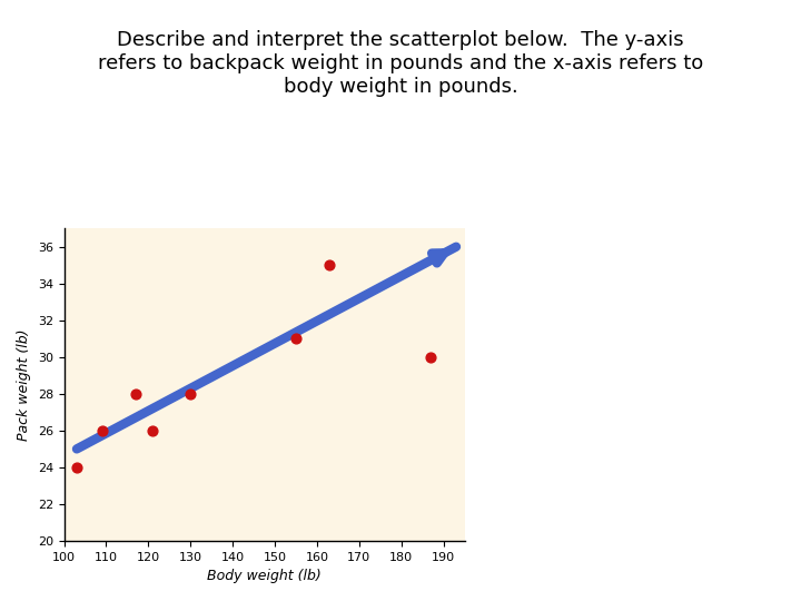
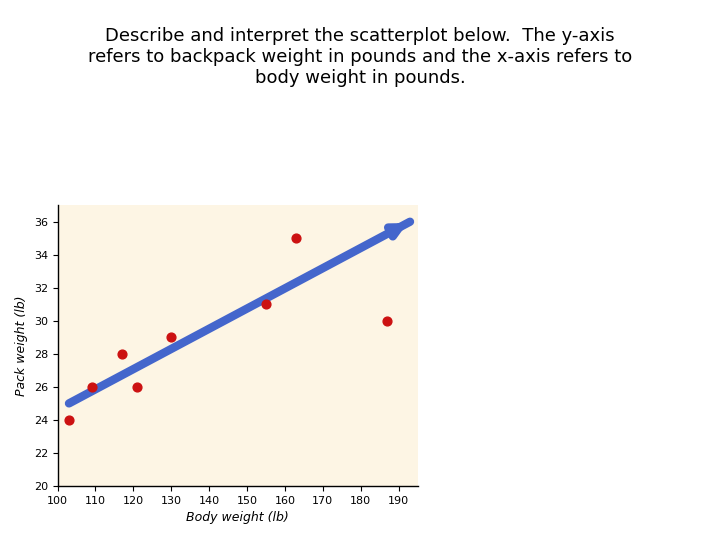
130: 28 -> 29
